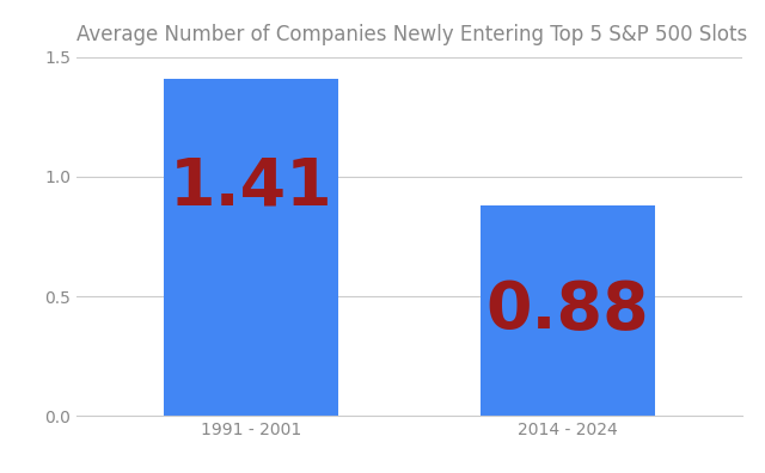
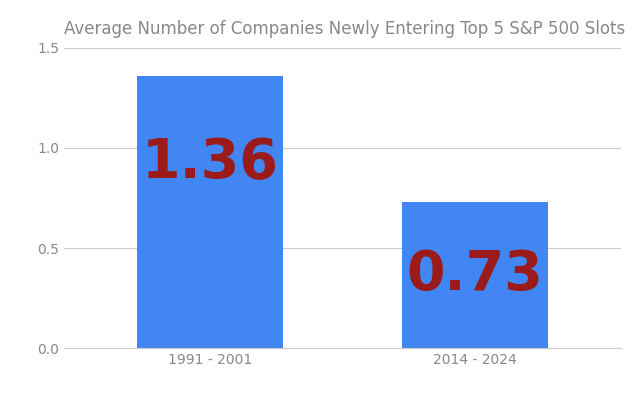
1991 - 2001: 1.41 -> 1.36
2014 - 2024: 0.88 -> 0.73
